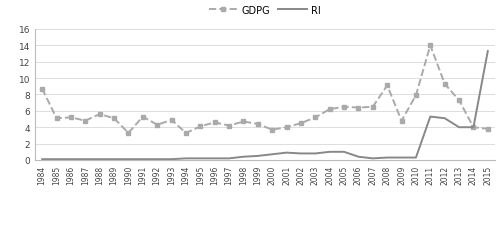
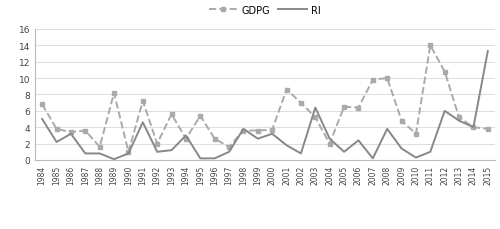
GDPG/1984: 8.7 -> 6.8
RI/1984: 0.1 -> 5.0
GDPG/1985: 5.1 -> 3.8
RI/1985: 0.1 -> 2.2
GDPG/1986: 5.2 -> 3.4
RI/1986: 0.1 -> 3.2
GDPG/1987: 4.8 -> 3.6
RI/1987: 0.1 -> 0.8
GDPG/1988: 5.6 -> 1.6
RI/1988: 0.1 -> 0.8
GDPG/1989: 5.1 -> 8.2
GDPG/1990: 3.3 -> 1.0
RI/1990: 0.1 -> 0.8
GDPG/1991: 5.3 -> 7.2
RI/1991: 0.1 -> 4.6
GDPG/1992: 4.3 -> 2.0
RI/1992: 0.1 -> 1.0
GDPG/1993: 4.9 -> 5.6
RI/1993: 0.1 -> 1.2
GDPG/1994: 3.3 -> 2.6
RI/1994: 0.2 -> 3.0
GDPG/1995: 4.1 -> 5.4
GDPG/1996: 4.6 -> 2.6
GDPG/1997: 4.2 -> 1.6
RI/1997: 0.2 -> 1.0
GDPG/1998: 4.7 -> 3.6
RI/1998: 0.4 -> 3.8
GDPG/1999: 4.4 -> 3.6
RI/1999: 0.5 -> 2.6
RI/2000: 0.7 -> 3.2
GDPG/2001: 4.0 -> 8.6
RI/2001: 0.9 -> 1.8
GDPG/2002: 4.5 -> 7.0
RI/2003: 0.8 -> 6.4
GDPG/2004: 6.2 -> 2.0
RI/2004: 1.0 -> 2.6
RI/2006: 0.4 -> 2.4
GDPG/2007: 6.5 -> 9.8
GDPG/2008: 9.1 -> 10.0
RI/2008: 0.3 -> 3.8
RI/2009: 0.3 -> 1.4
GDPG/2010: 7.9 -> 3.2
RI/2011: 5.3 -> 1.0
GDPG/2012: 9.3 -> 10.8
RI/2012: 5.1 -> 6.0
GDPG/2013: 7.3 -> 5.2
RI/2013: 4.0 -> 4.8
